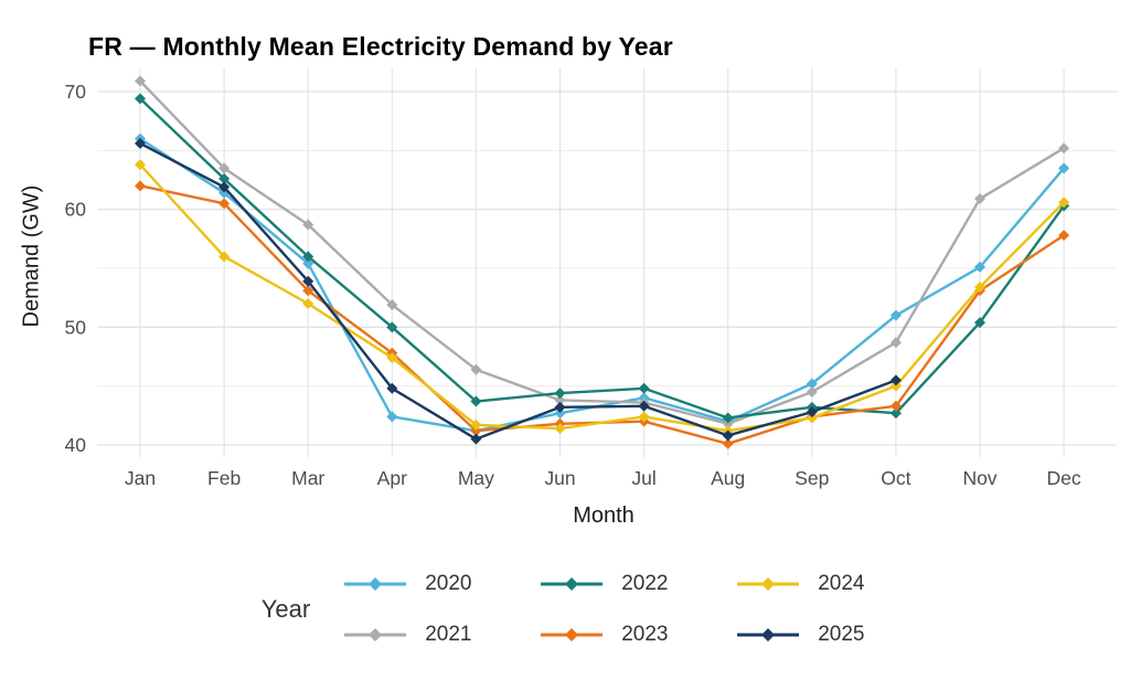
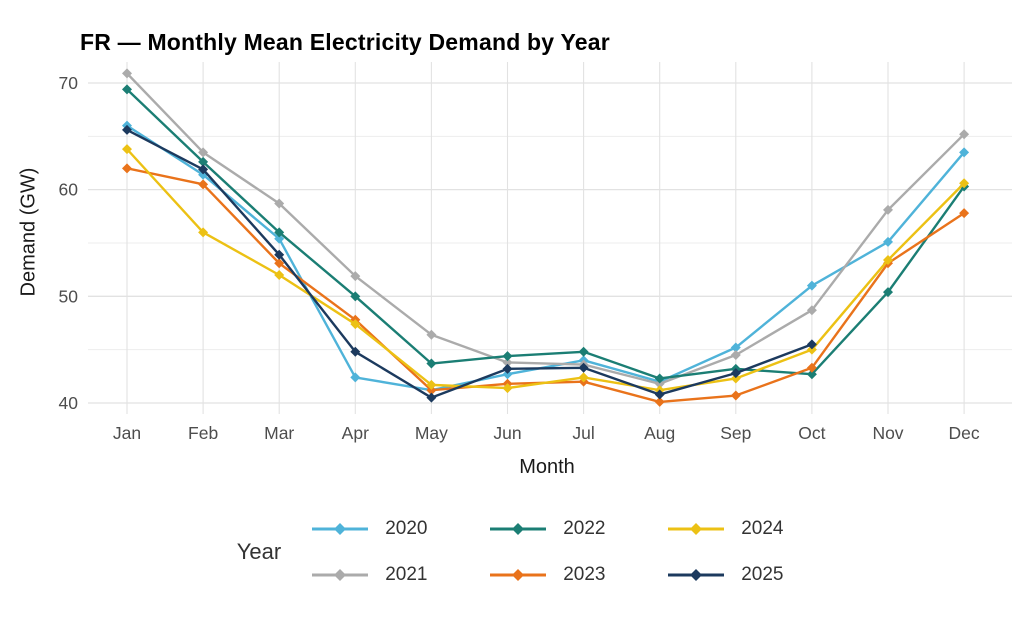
2023/Sep: 42.4 -> 40.7
2021/Nov: 60.9 -> 58.1
